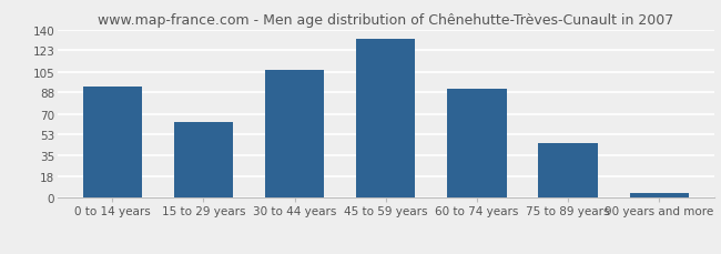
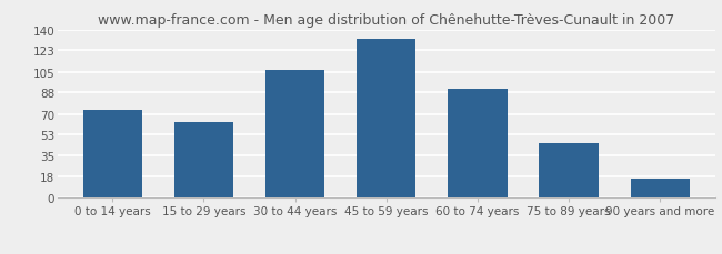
0 to 14 years: 93 -> 73
90 years and more: 4 -> 16
